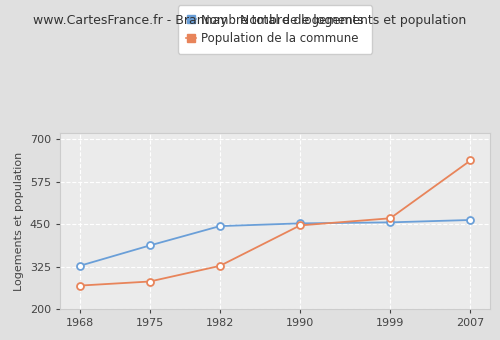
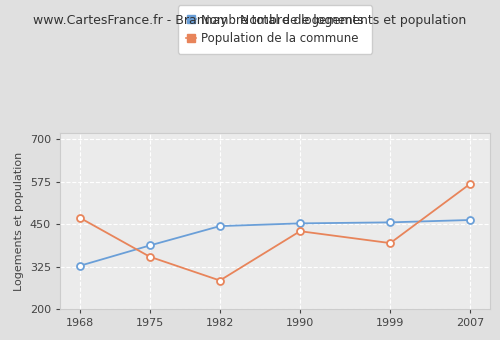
Population de la commune/1968: 270 -> 470
Population de la commune/1975: 282 -> 355
Population de la commune/1982: 328 -> 285
Population de la commune/1990: 447 -> 430
Population de la commune/1999: 468 -> 395
Population de la commune/2007: 638 -> 570
